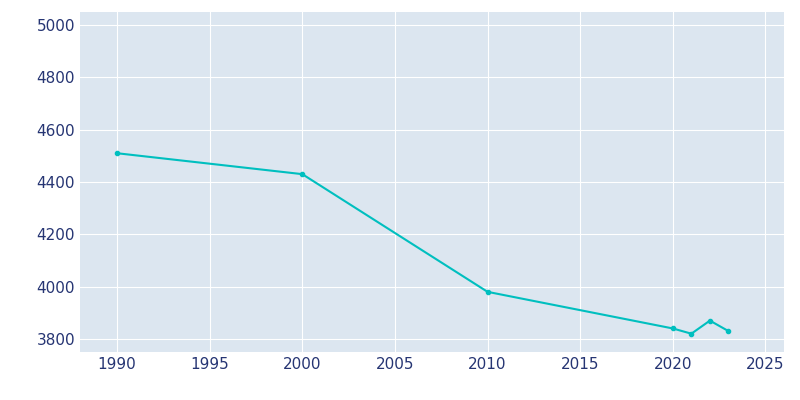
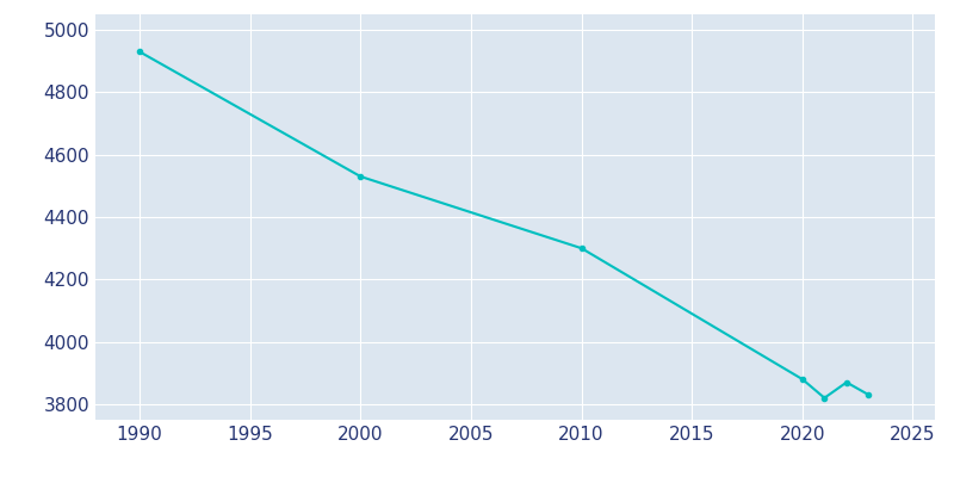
1990: 4510 -> 4930
2000: 4430 -> 4530
2010: 3980 -> 4300
2020: 3840 -> 3880
